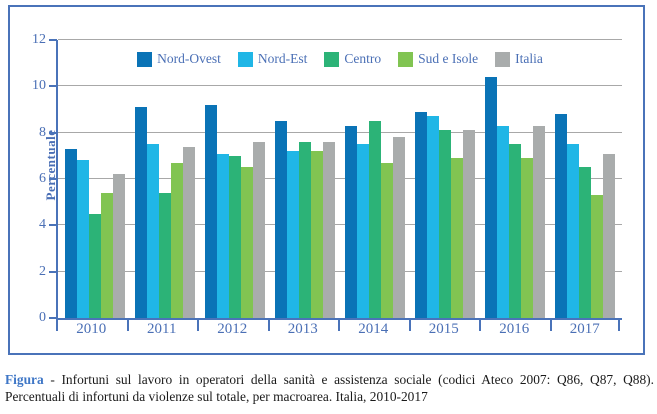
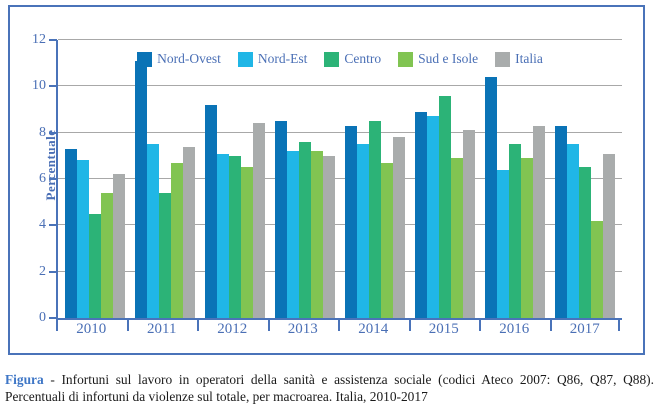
Nord-Ovest/2011: 9.1 -> 11.1
Italia/2012: 7.6 -> 8.4
Italia/2013: 7.6 -> 7.0
Centro/2015: 8.1 -> 9.6
Nord-Est/2016: 8.3 -> 6.4
Nord-Ovest/2017: 8.8 -> 8.3
Sud e Isole/2017: 5.3 -> 4.2
